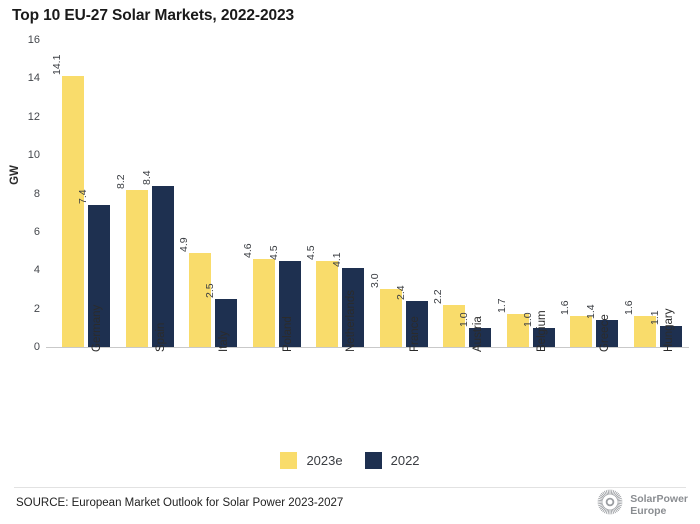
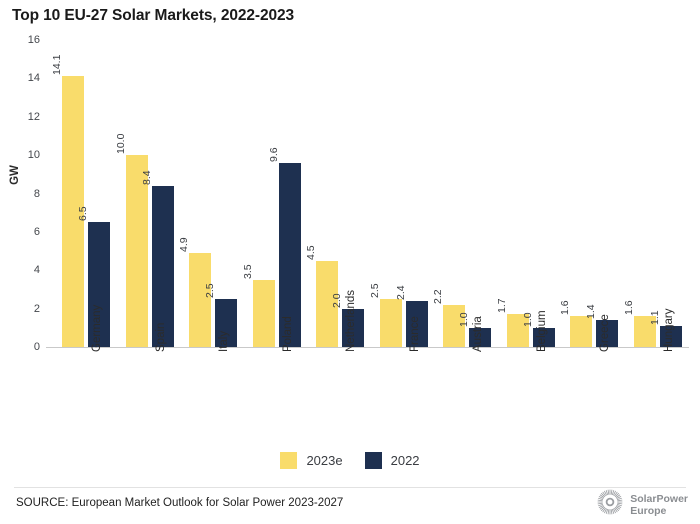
2022/Germany: 7.4 -> 6.5
2023e/Spain: 8.2 -> 10.0
2023e/Poland: 4.6 -> 3.5
2022/Poland: 4.5 -> 9.6
2022/Netherlands: 4.1 -> 2.0
2023e/France: 3.0 -> 2.5
